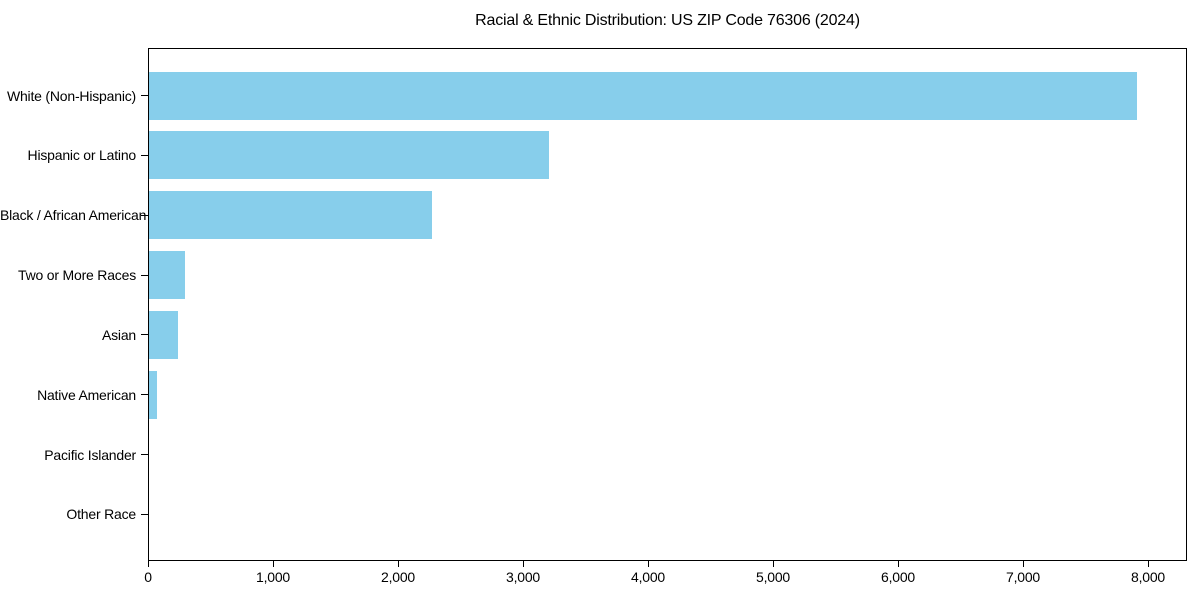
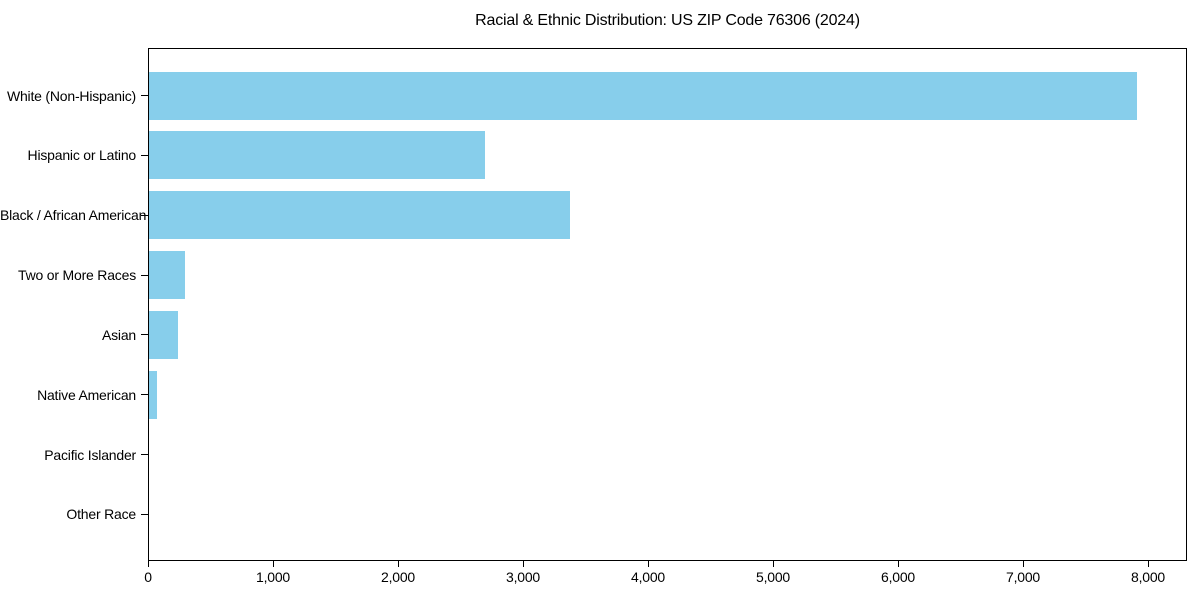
Hispanic or Latino: 3200 -> 2690
Black / African American: 2260 -> 3370
